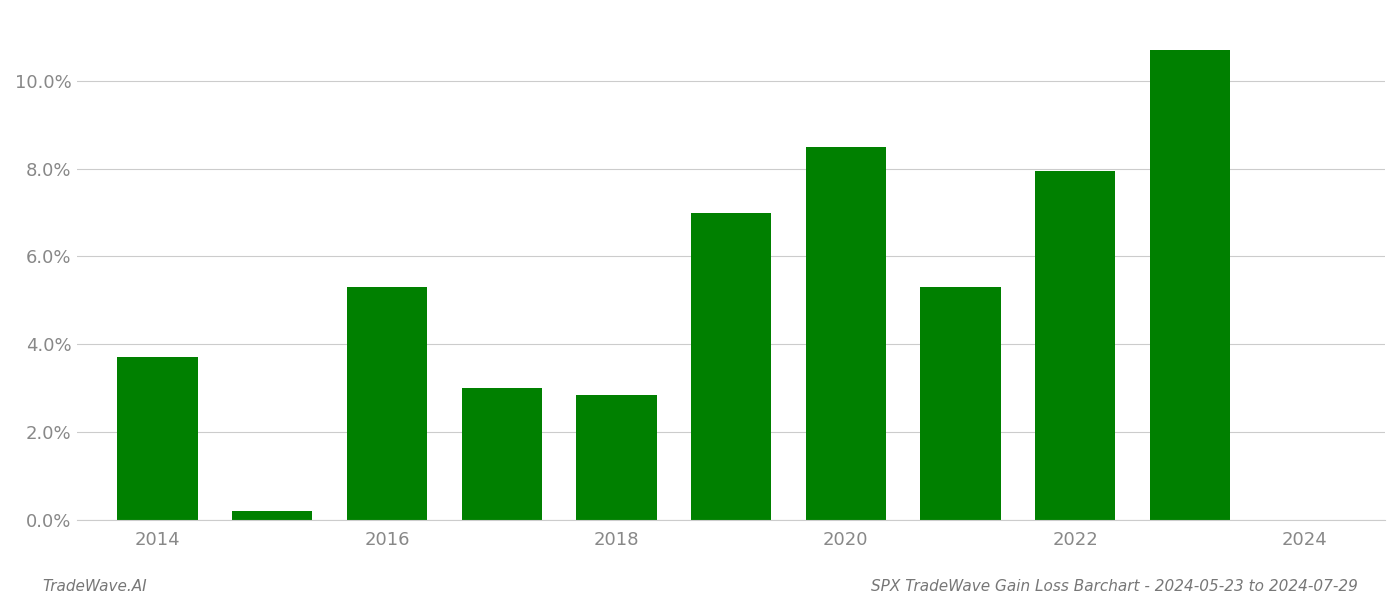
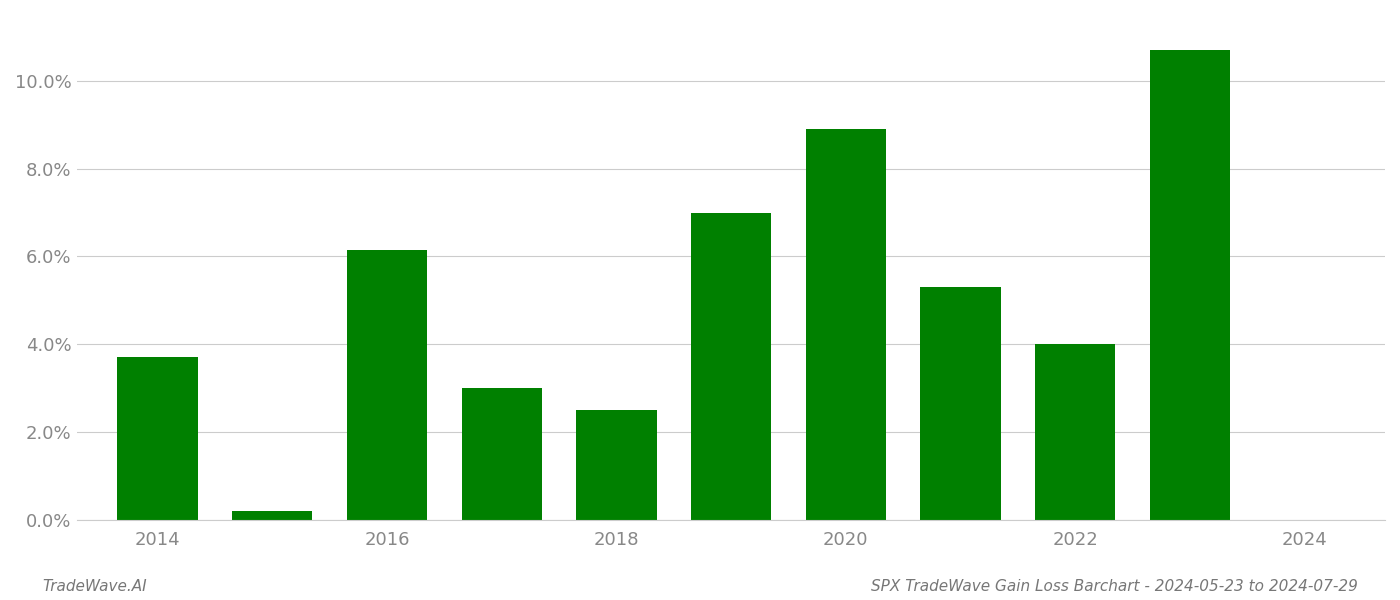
2016: 5.30% -> 6.15%
2018: 2.85% -> 2.50%
2020: 8.50% -> 8.90%
2022: 7.95% -> 4.00%
